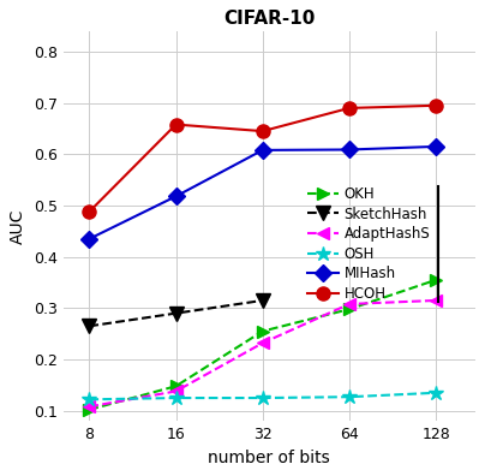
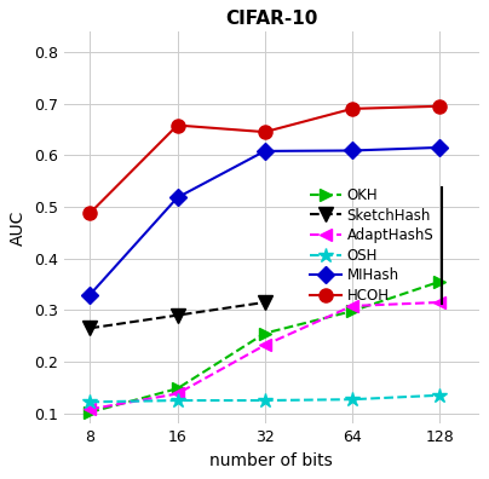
MIHash/8: 0.435 -> 0.330
